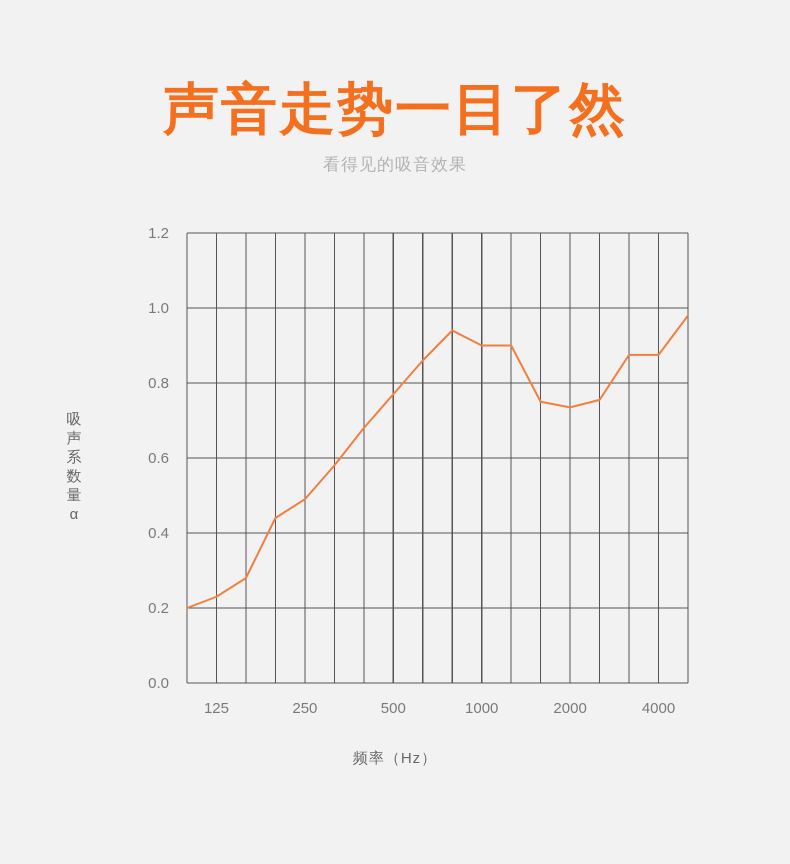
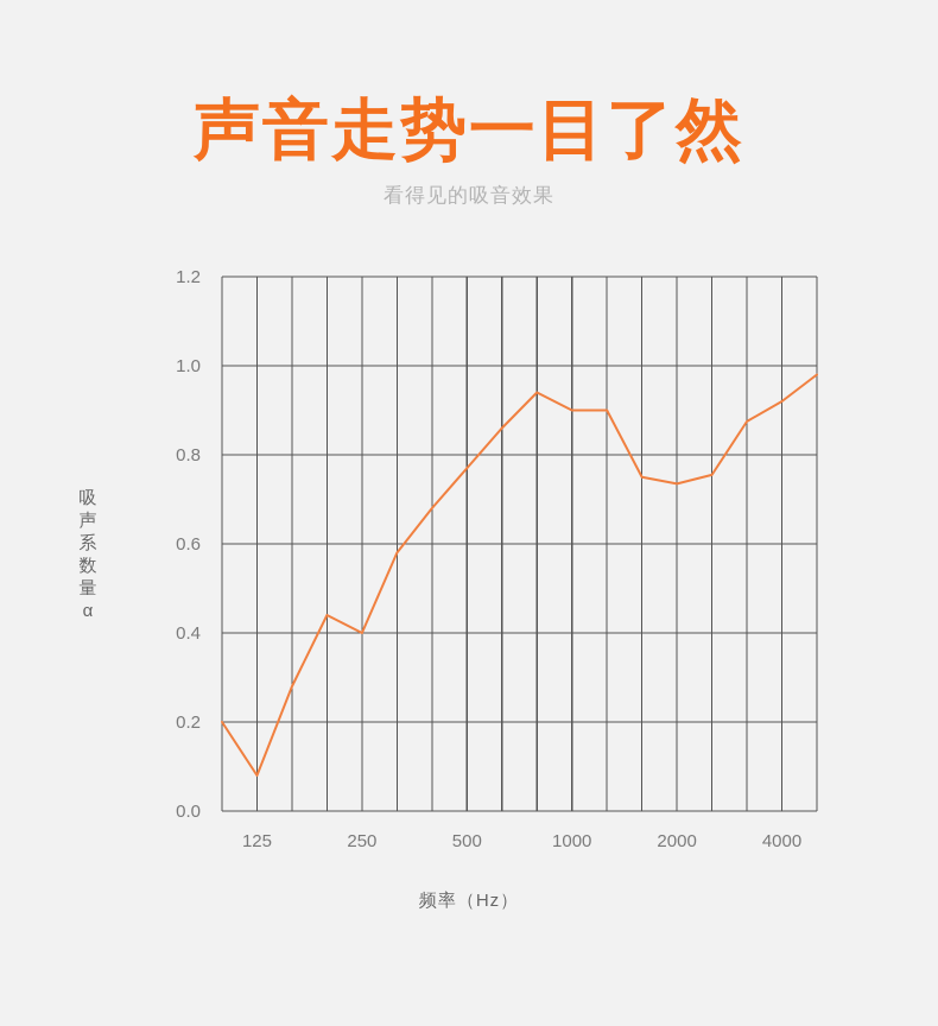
125: 0.23 -> 0.08
250: 0.49 -> 0.40
4000: 0.88 -> 0.92
